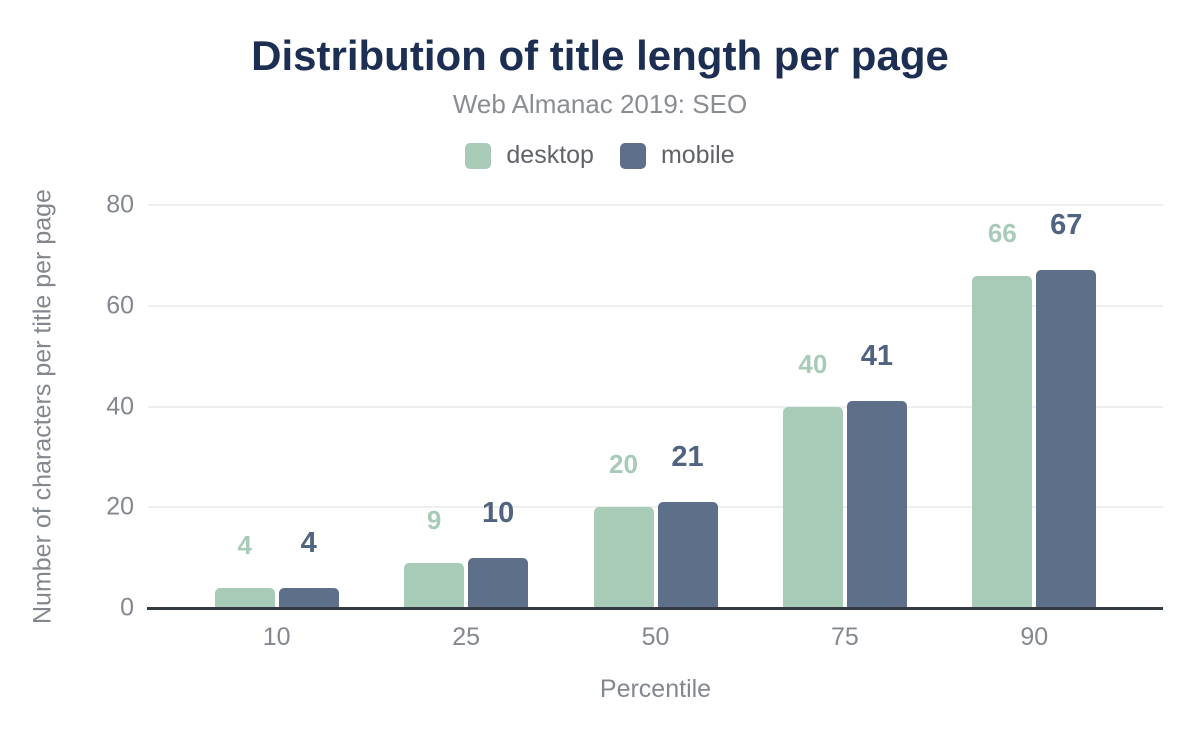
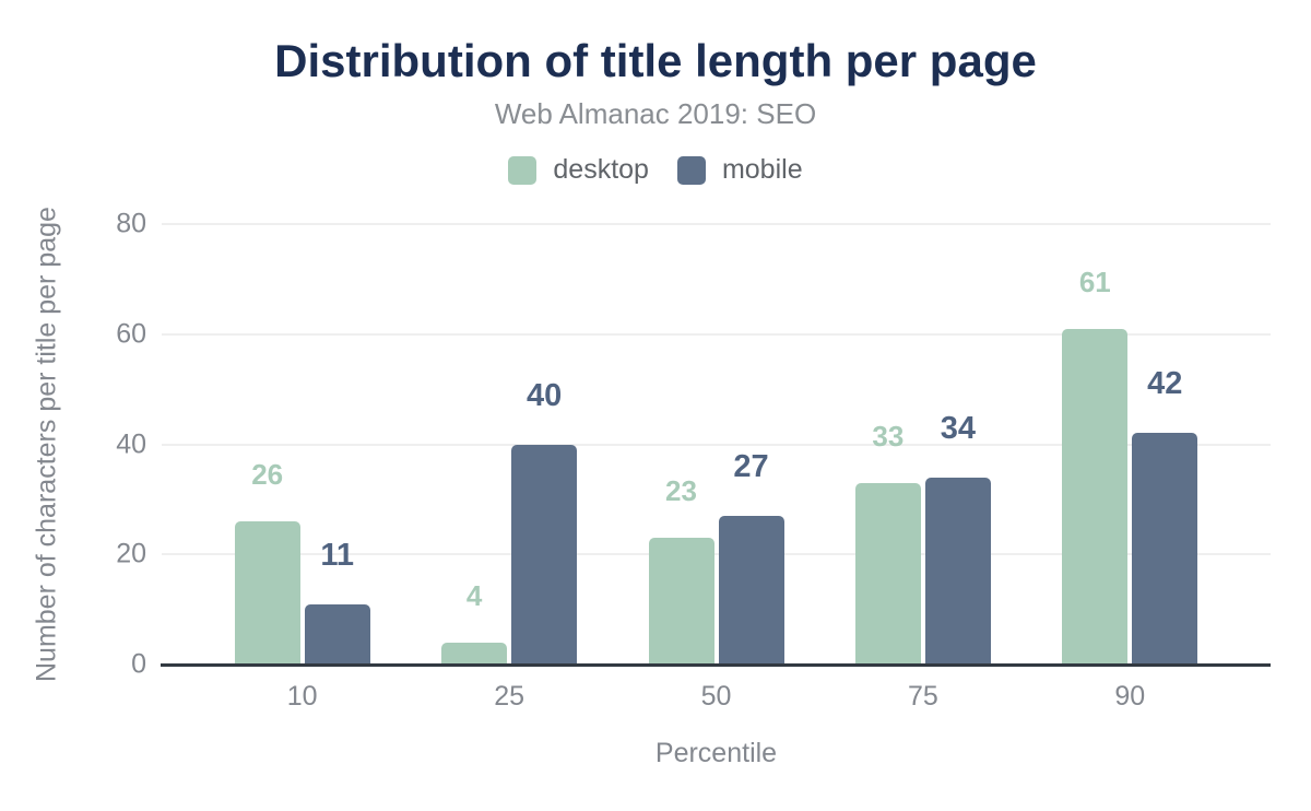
desktop/10: 4 -> 26
mobile/10: 4 -> 11
desktop/25: 9 -> 4
mobile/25: 10 -> 40
desktop/50: 20 -> 23
mobile/50: 21 -> 27
desktop/75: 40 -> 33
mobile/75: 41 -> 34
desktop/90: 66 -> 61
mobile/90: 67 -> 42
